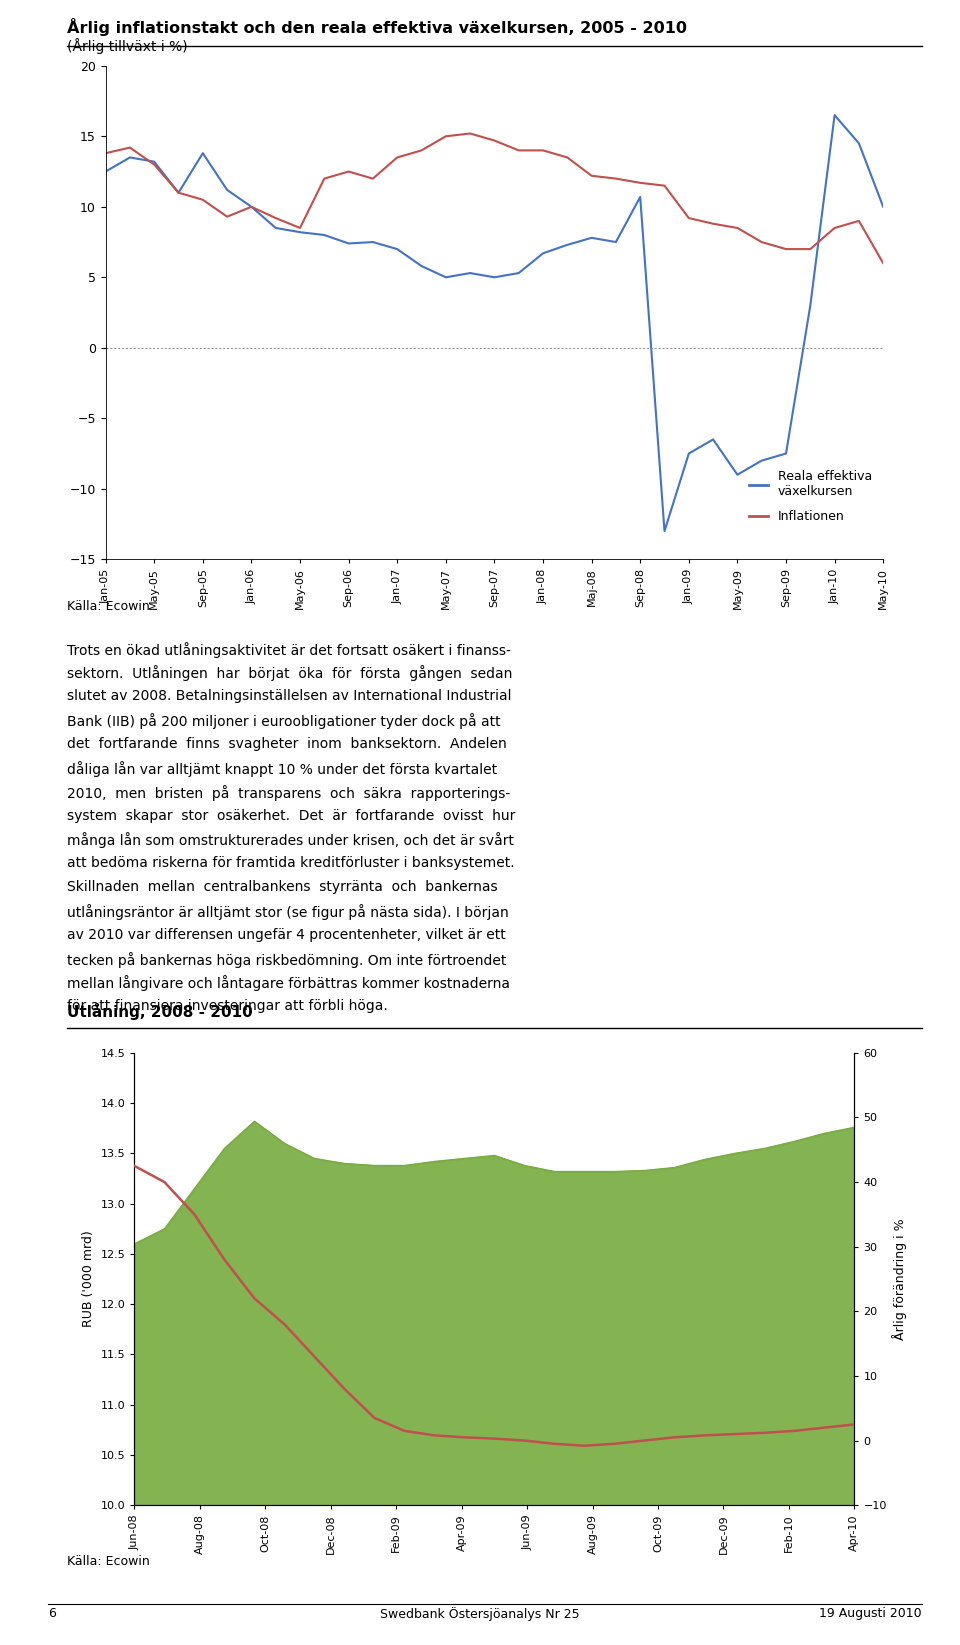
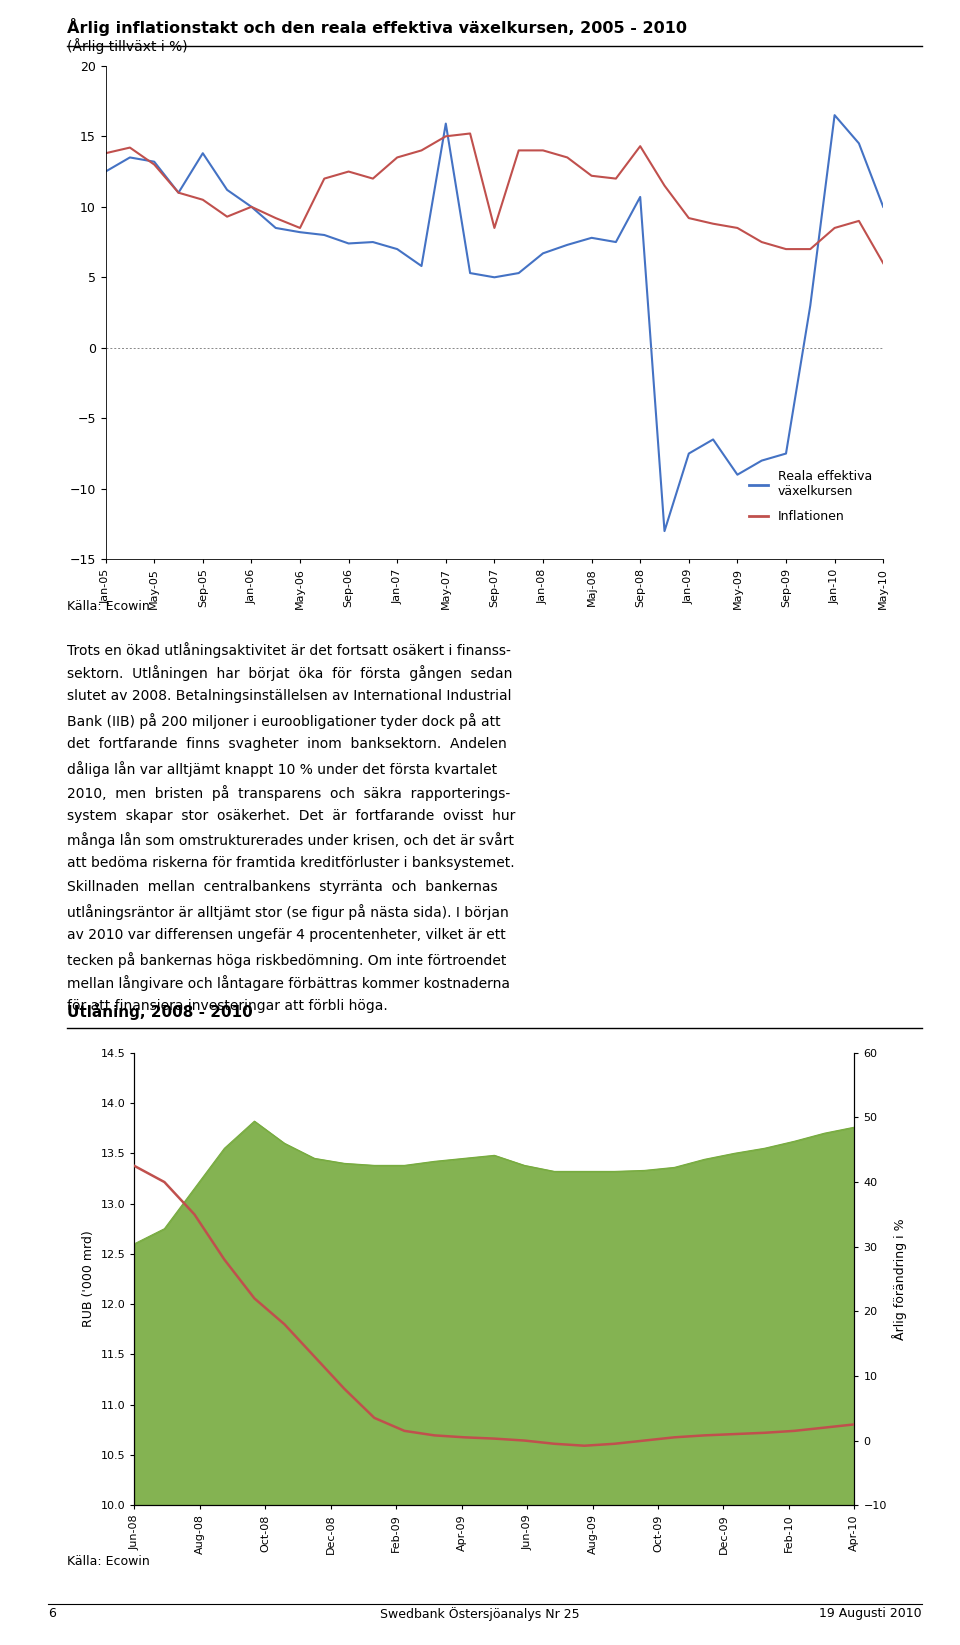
Reala effektiva växelkursen/May-07: 5.0 -> 15.9
Inflationen/Sep-07: 14.7 -> 8.5
Inflationen/Sep-08: 11.7 -> 14.3
